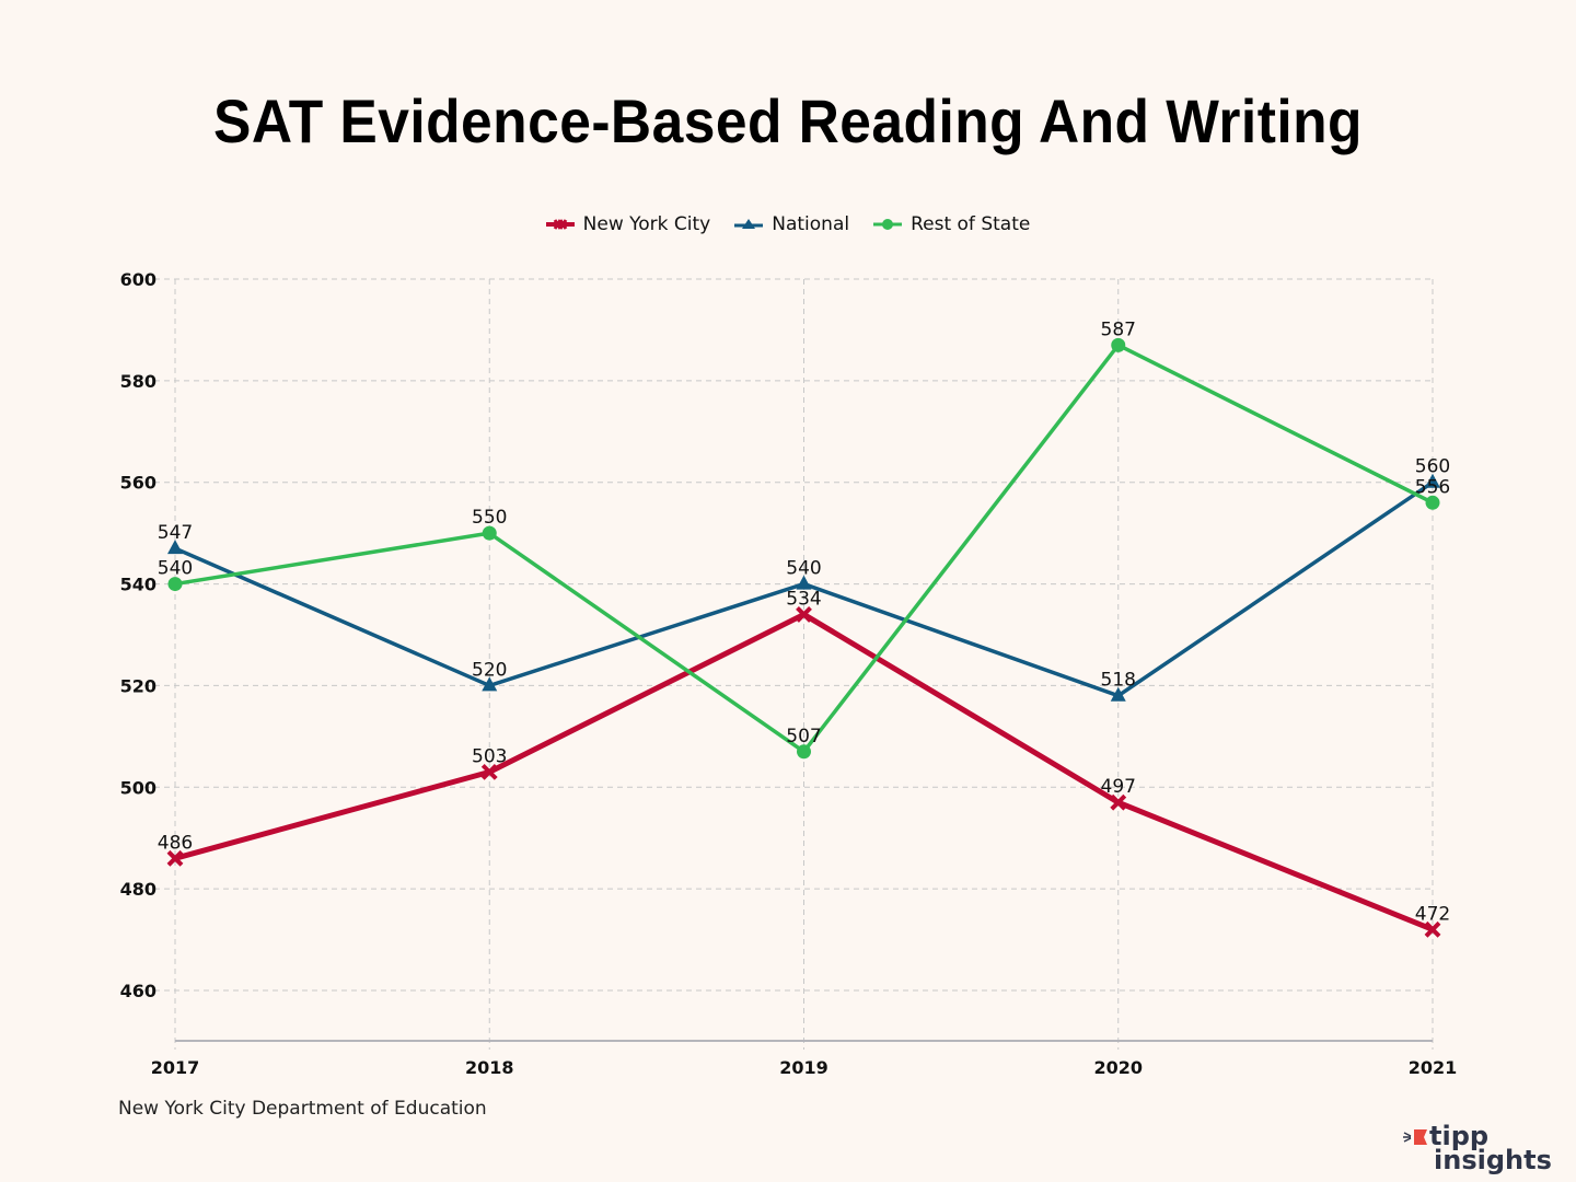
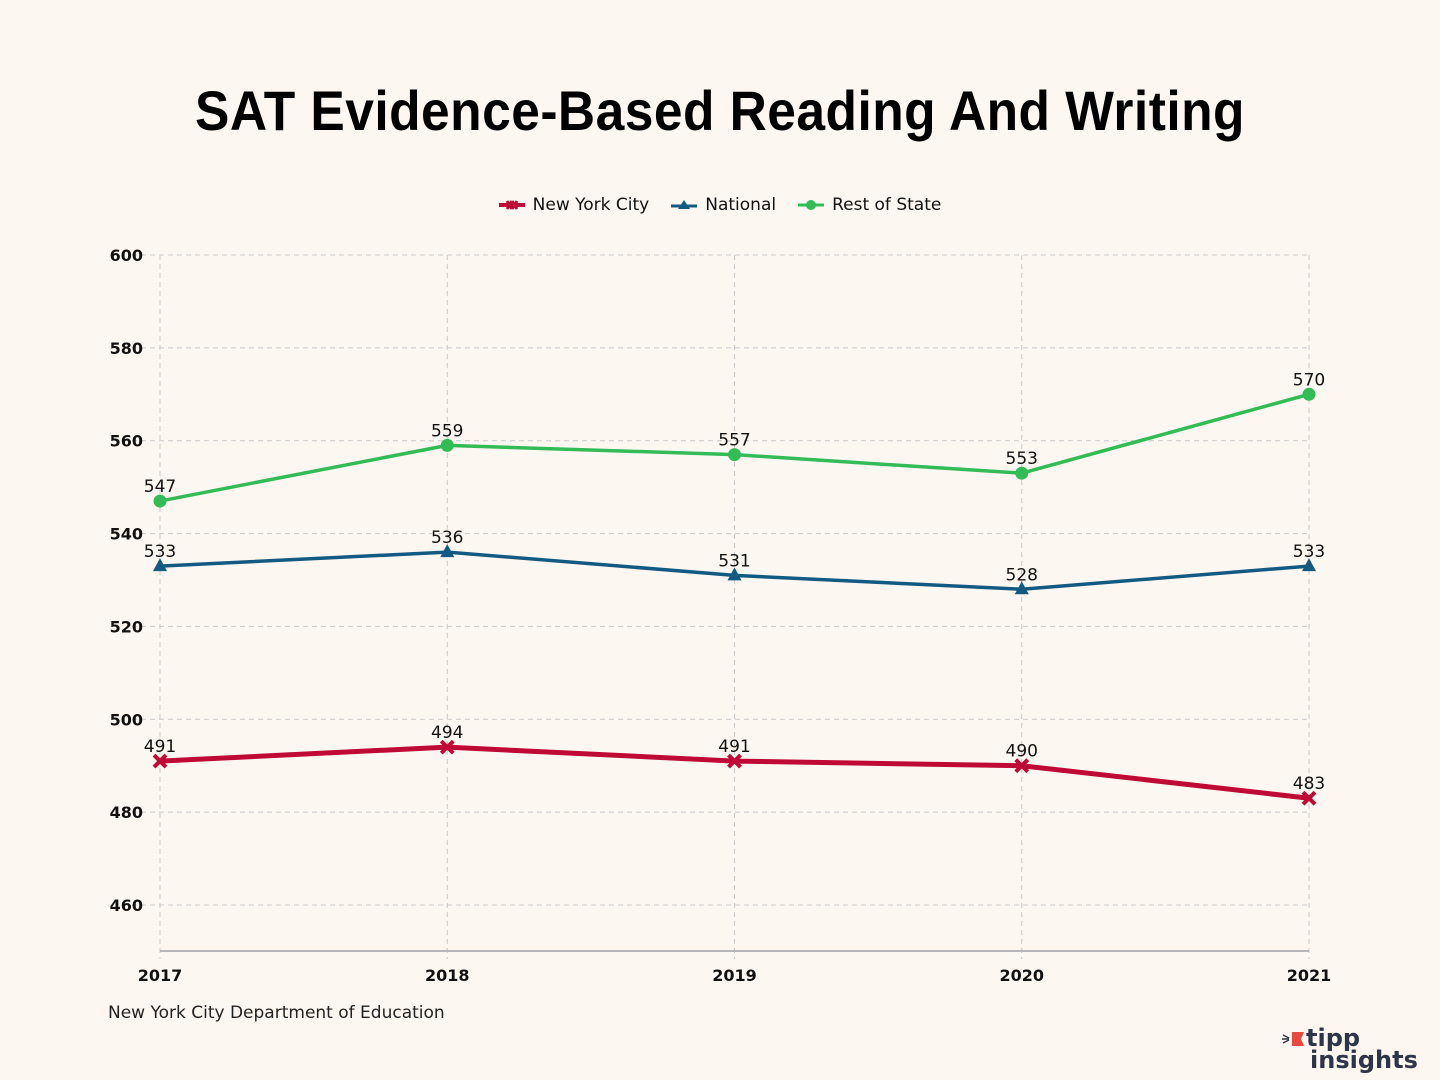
New York City/2017: 486 -> 491
National/2017: 547 -> 533
Rest of State/2017: 540 -> 547
New York City/2018: 503 -> 494
National/2018: 520 -> 536
Rest of State/2018: 550 -> 559
New York City/2019: 534 -> 491
National/2019: 540 -> 531
Rest of State/2019: 507 -> 557
New York City/2020: 497 -> 490
National/2020: 518 -> 528
Rest of State/2020: 587 -> 553
New York City/2021: 472 -> 483
National/2021: 560 -> 533
Rest of State/2021: 556 -> 570
